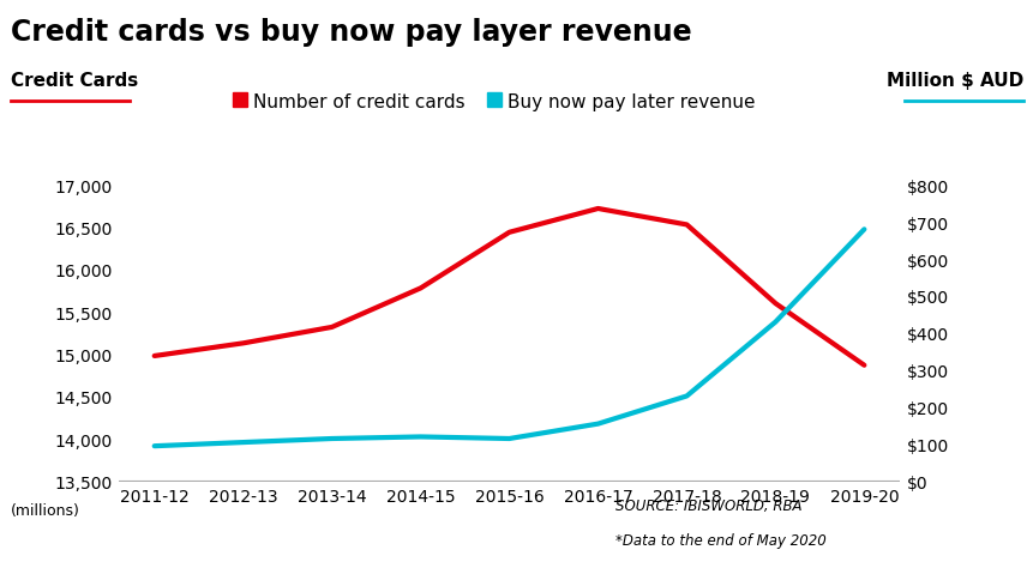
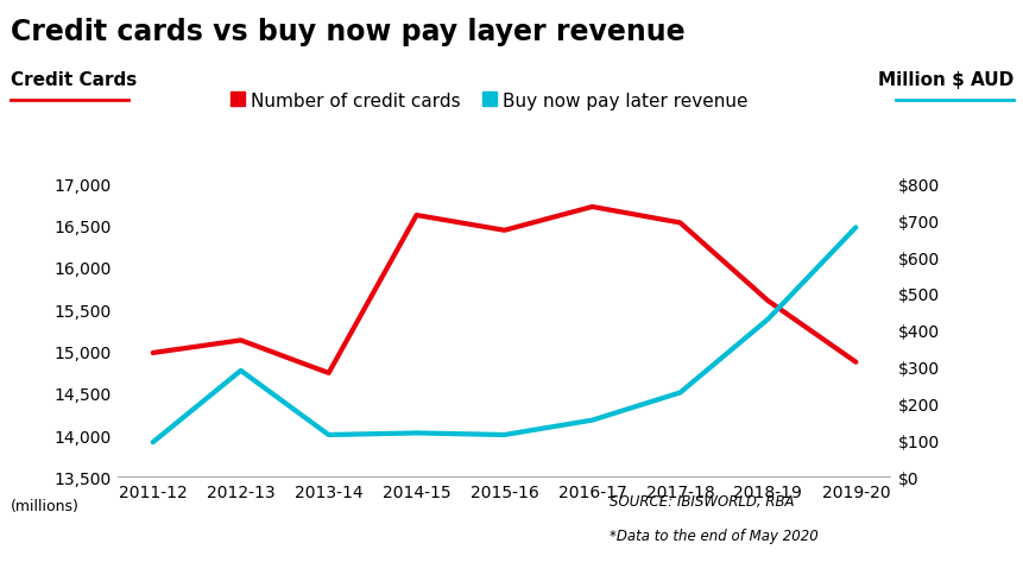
Buy now pay later revenue/2012-13: $105 -> $290
Number of credit cards/2013-14: 15,320 -> 14,740
Number of credit cards/2014-15: 15,780 -> 16,620
